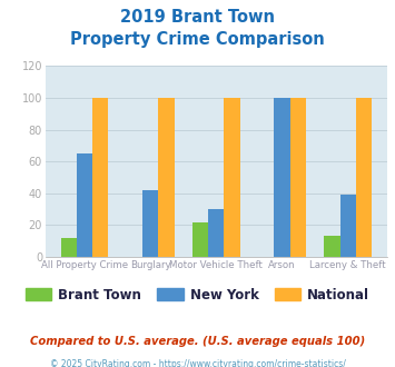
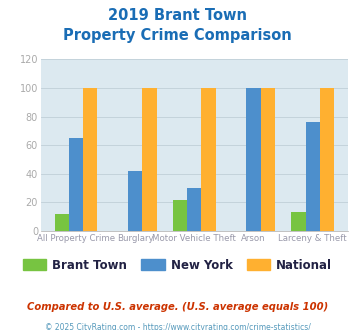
New York/Larceny & Theft: 39 -> 76
